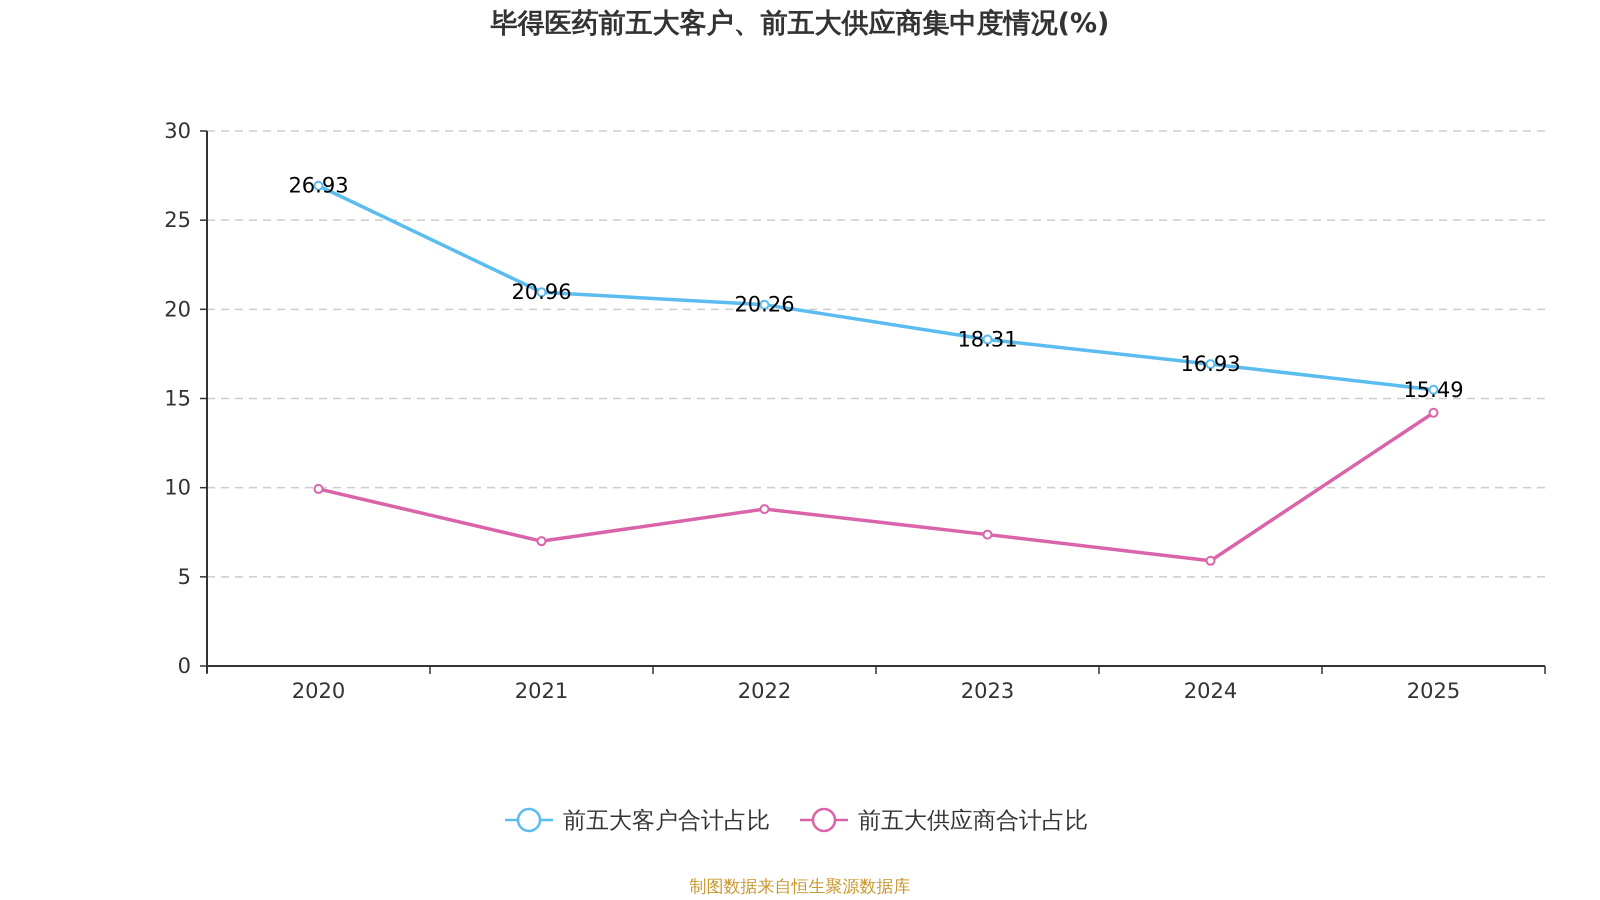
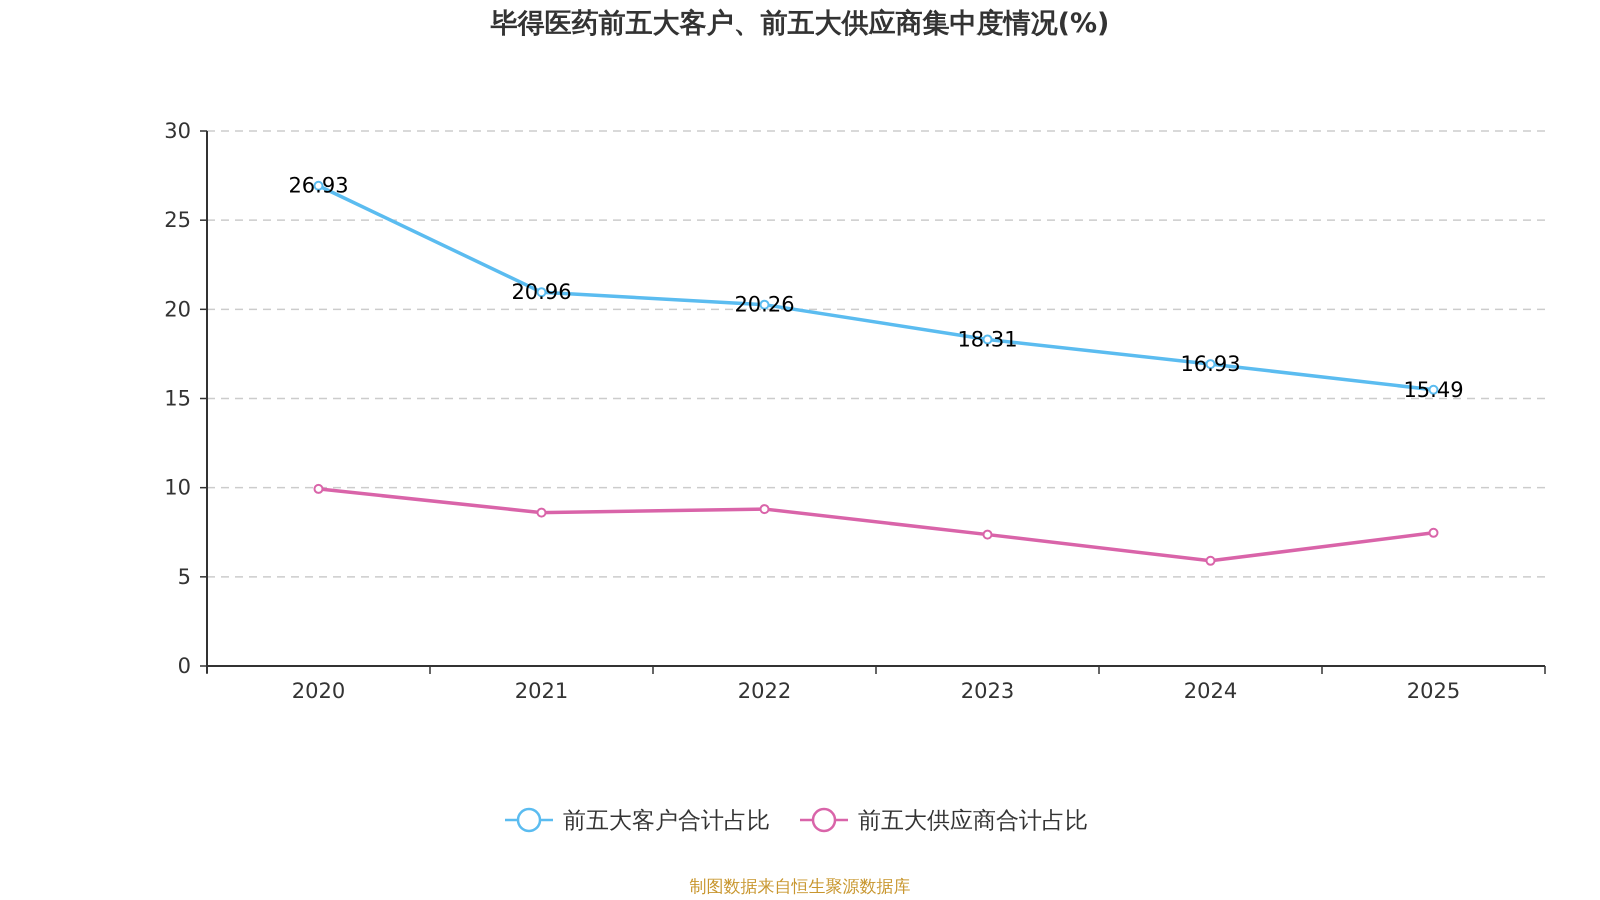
前五大供应商合计占比/2021: 7.0 -> 8.6
前五大供应商合计占比/2025: 14.2 -> 7.5
